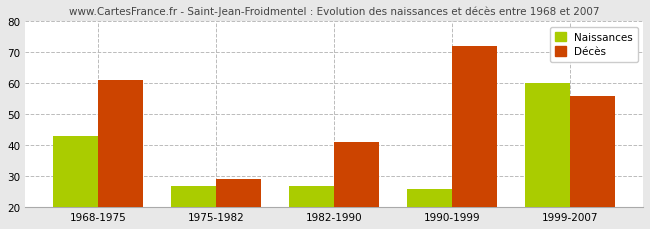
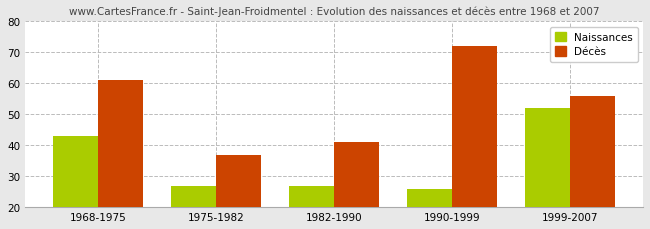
Décès/1975-1982: 29 -> 37
Naissances/1999-2007: 60 -> 52
